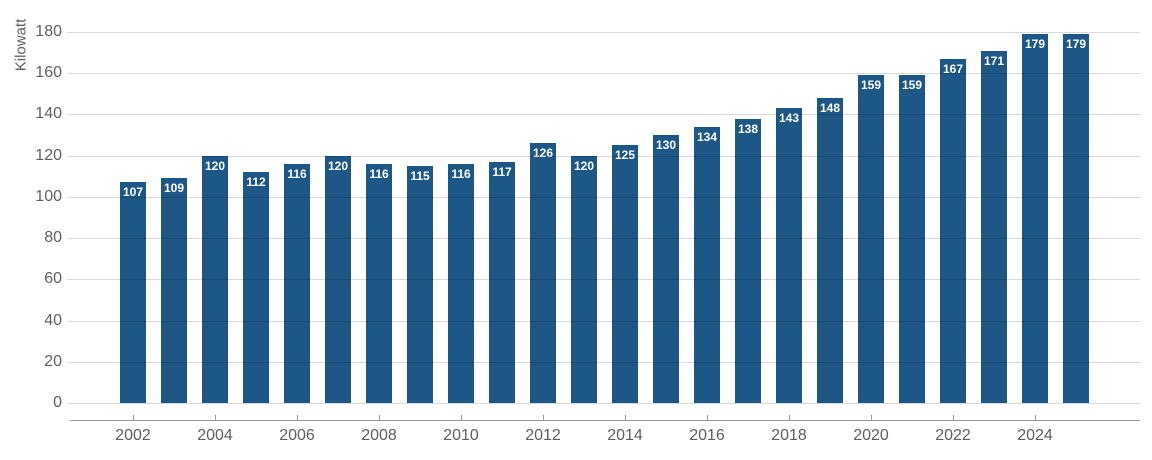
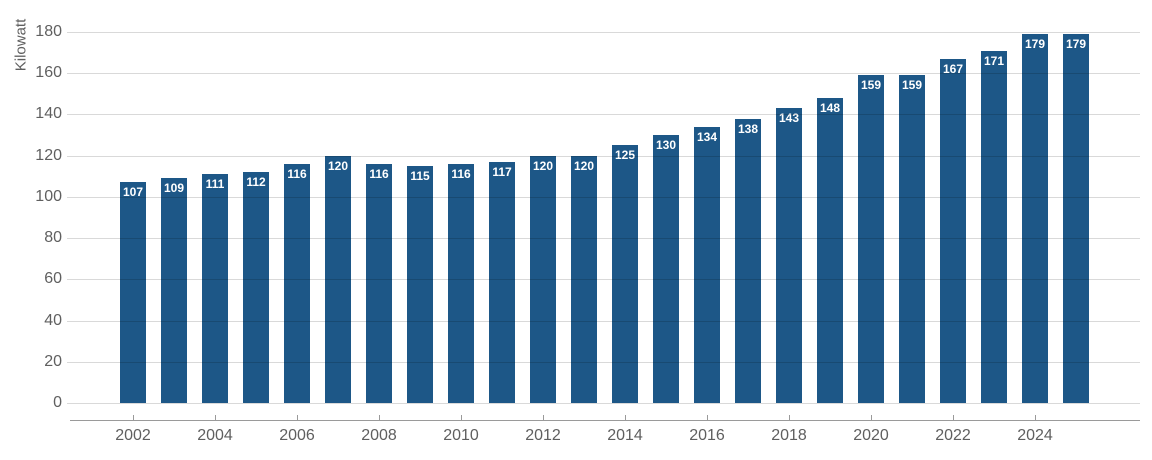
2004: 120 -> 111
2012: 126 -> 120
